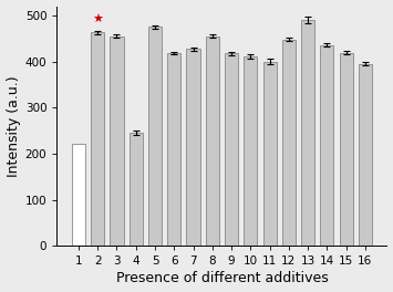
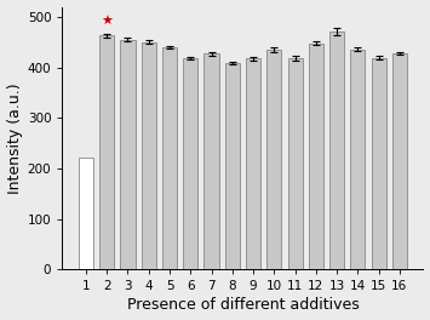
4: 245 -> 450
5: 475 -> 440
8: 455 -> 408
10: 410 -> 435
11: 400 -> 418
13: 490 -> 470
16: 395 -> 428
